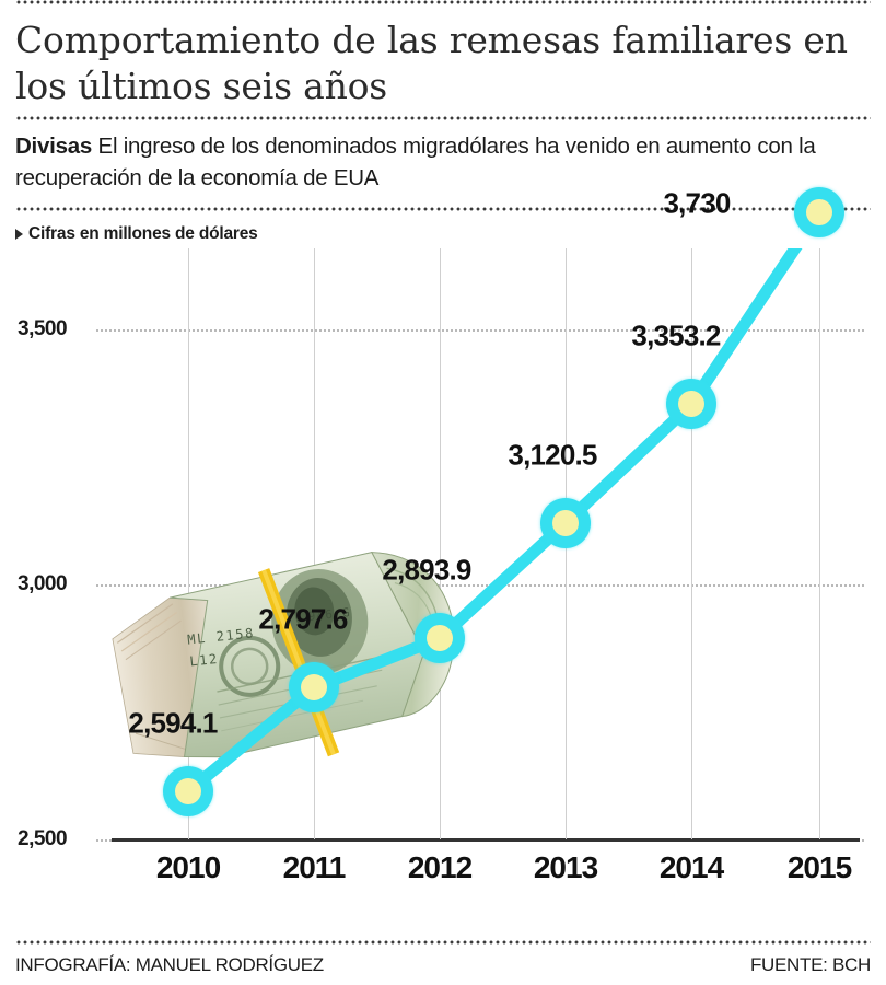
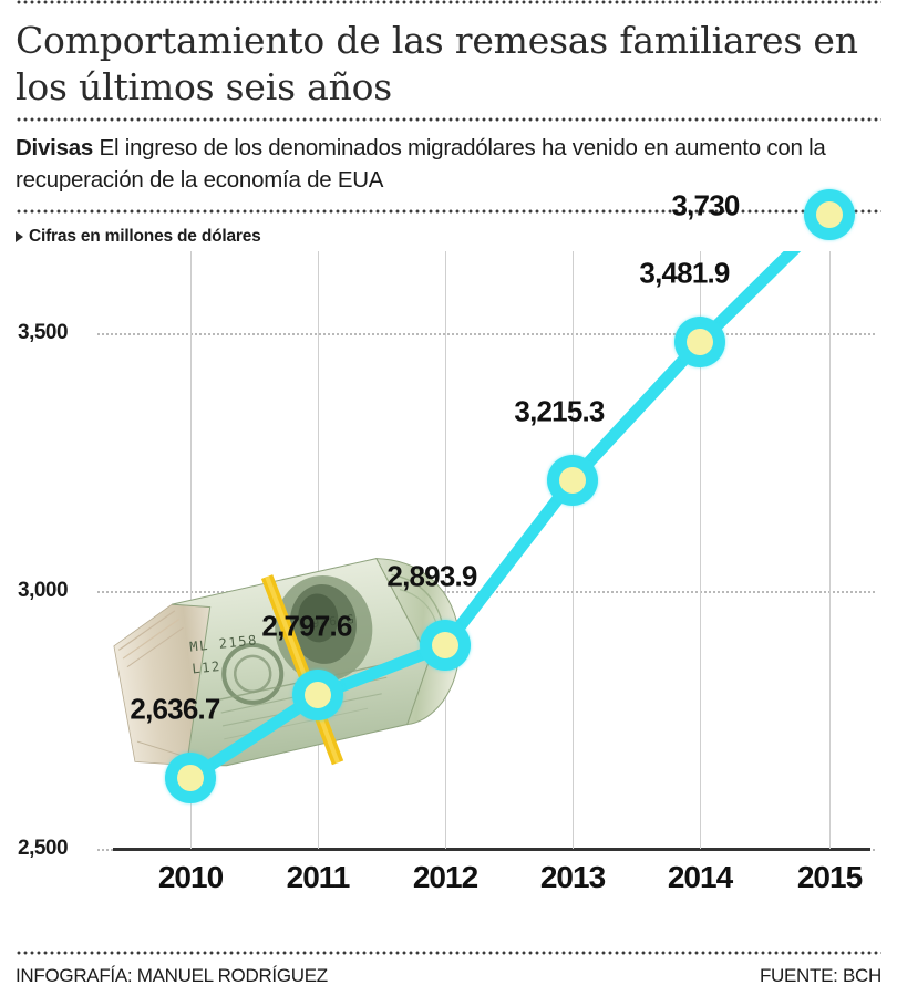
2010: 2,594.1 -> 2,636.7
2013: 3,120.5 -> 3,215.3
2014: 3,353.2 -> 3,481.9
